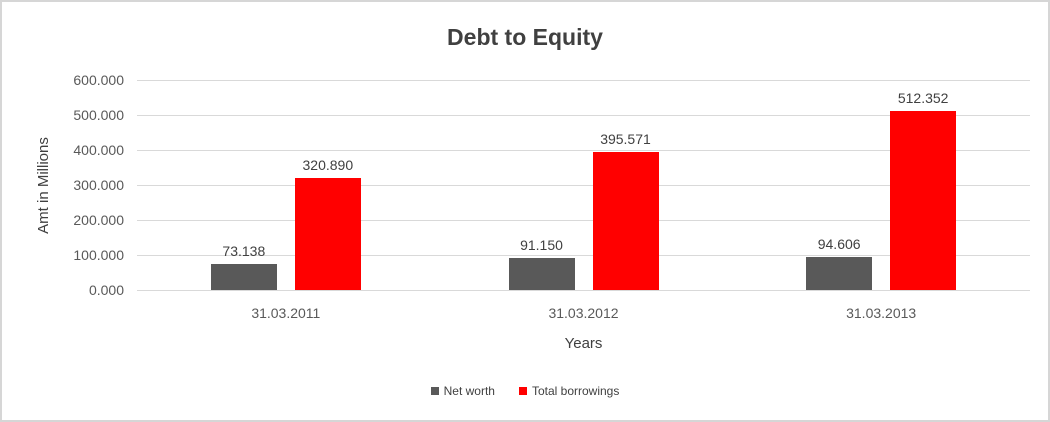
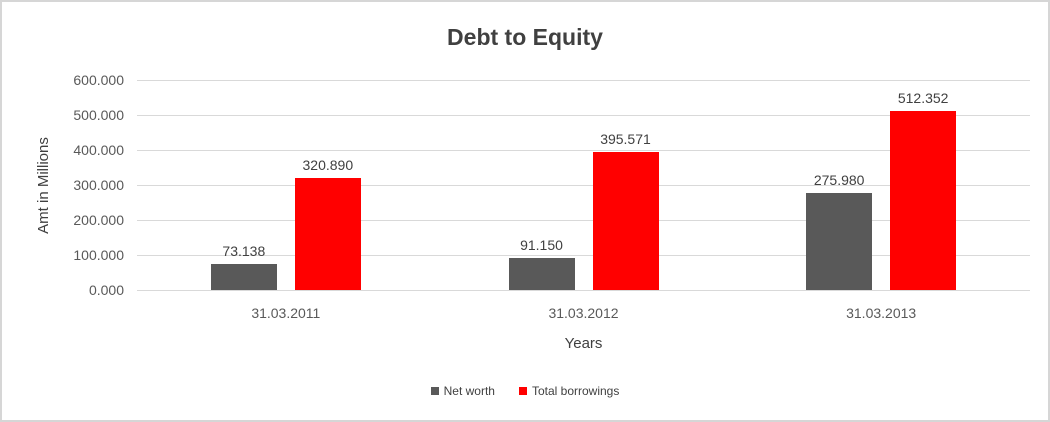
Net worth/31.03.2013: 94.606 -> 275.980
